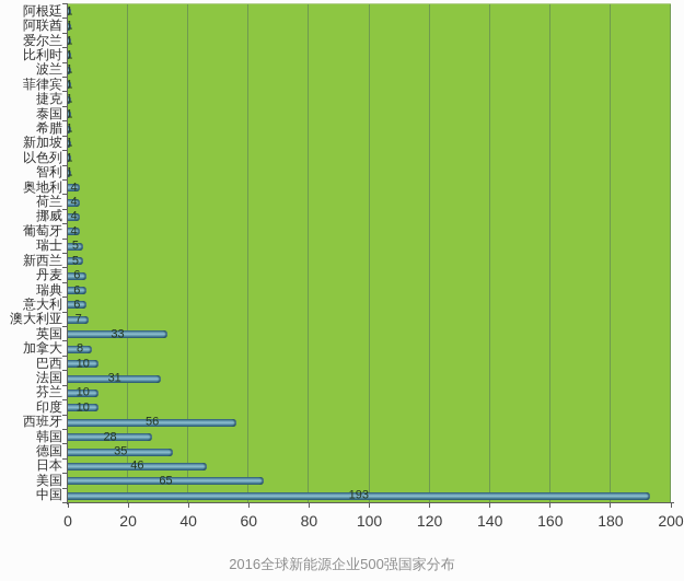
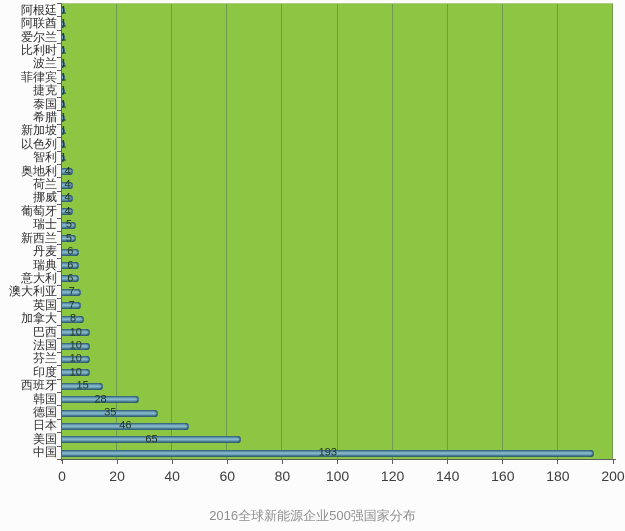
英国: 33 -> 7
法国: 31 -> 10
西班牙: 56 -> 15
